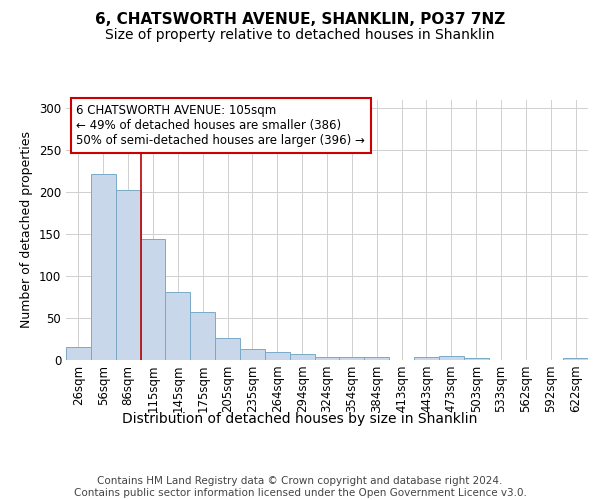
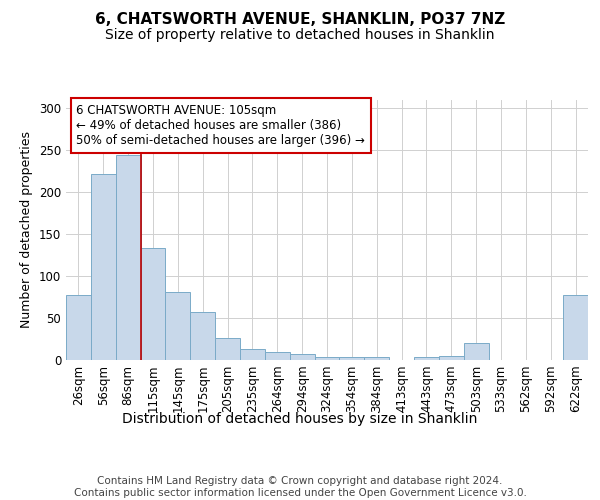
26sqm: 15 -> 78
86sqm: 203 -> 244
115sqm: 144 -> 134
503sqm: 2 -> 20
622sqm: 2 -> 78
